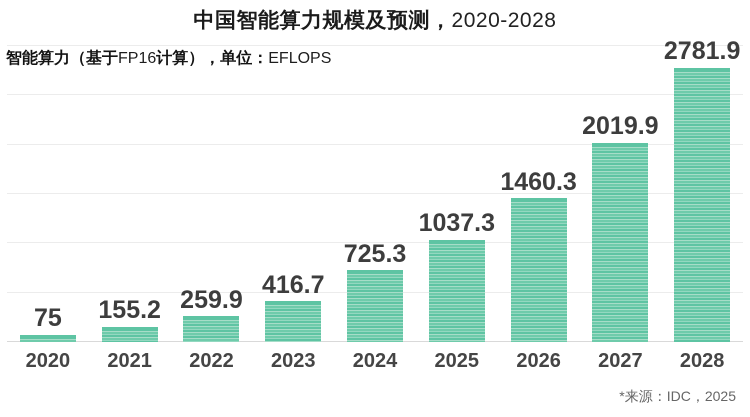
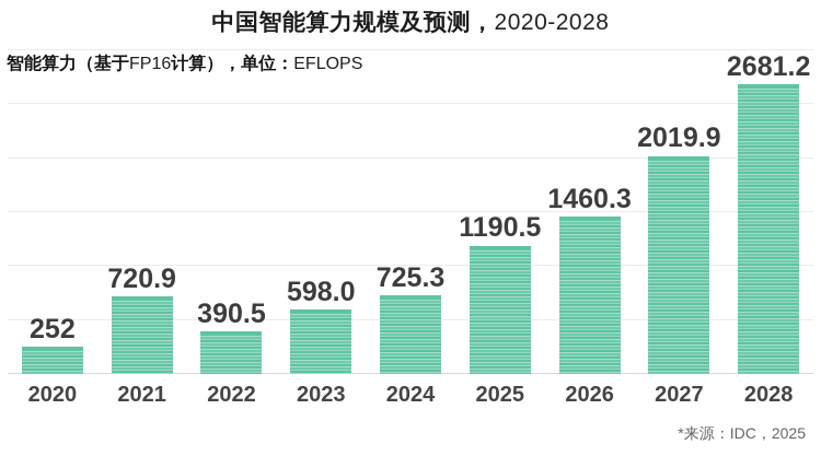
2020: 75 -> 252
2021: 155.2 -> 720.9
2022: 259.9 -> 390.5
2023: 416.7 -> 598.0
2025: 1037.3 -> 1190.5
2028: 2781.9 -> 2681.2
